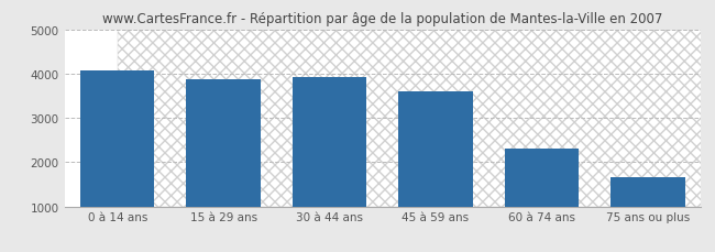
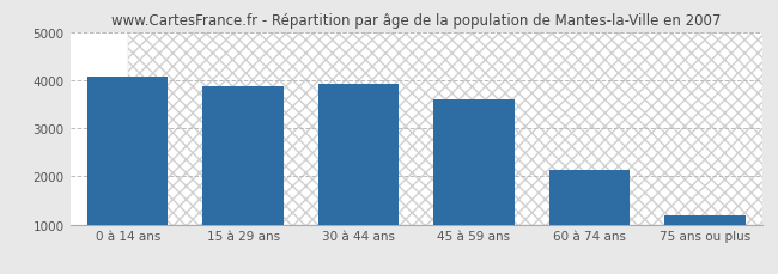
60 à 74 ans: 2300 -> 2130
75 ans ou plus: 1650 -> 1190
